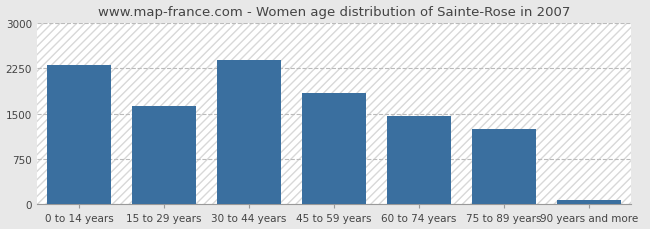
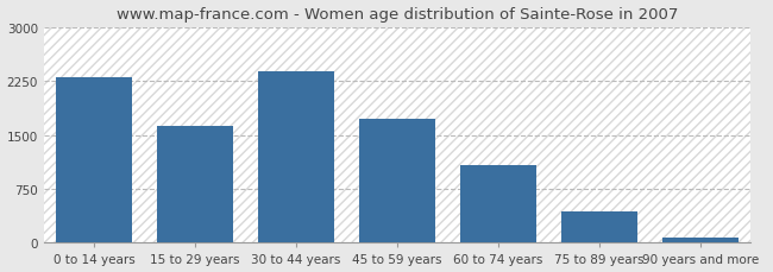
45 to 59 years: 1840 -> 1720
60 to 74 years: 1460 -> 1080
75 to 89 years: 1240 -> 430
